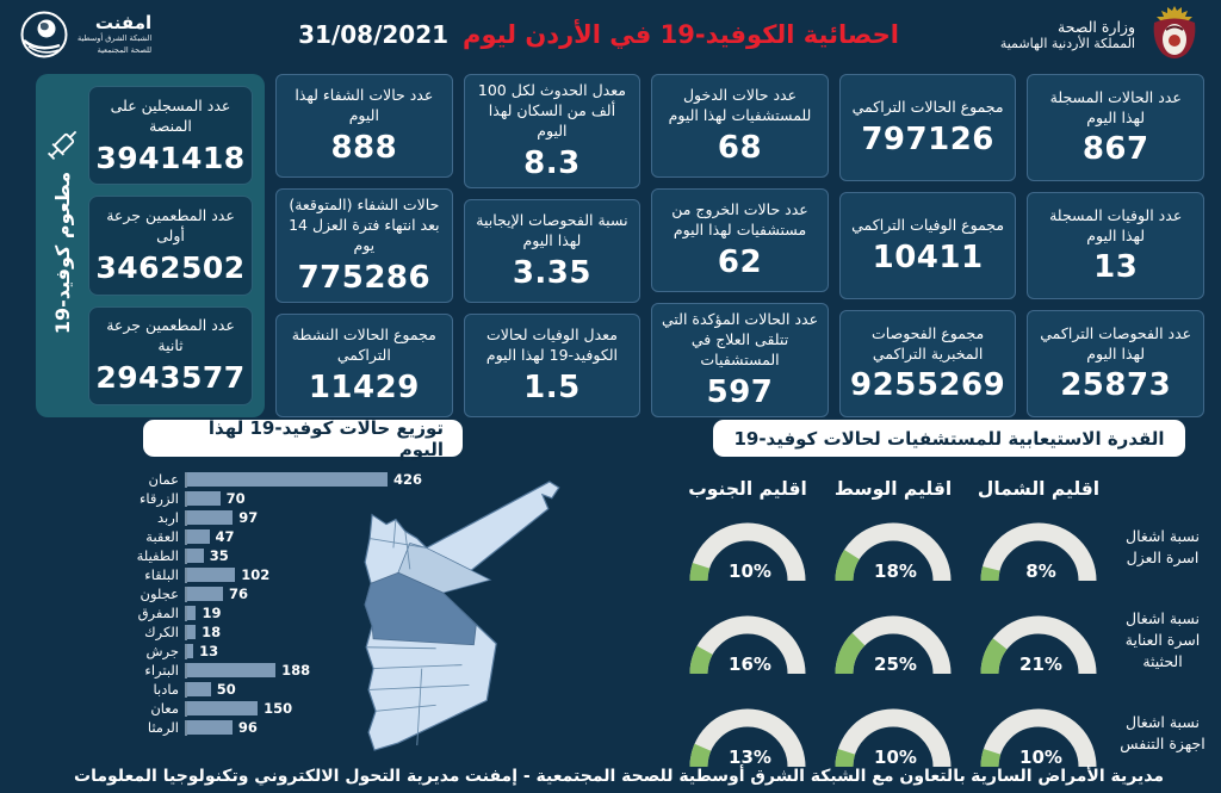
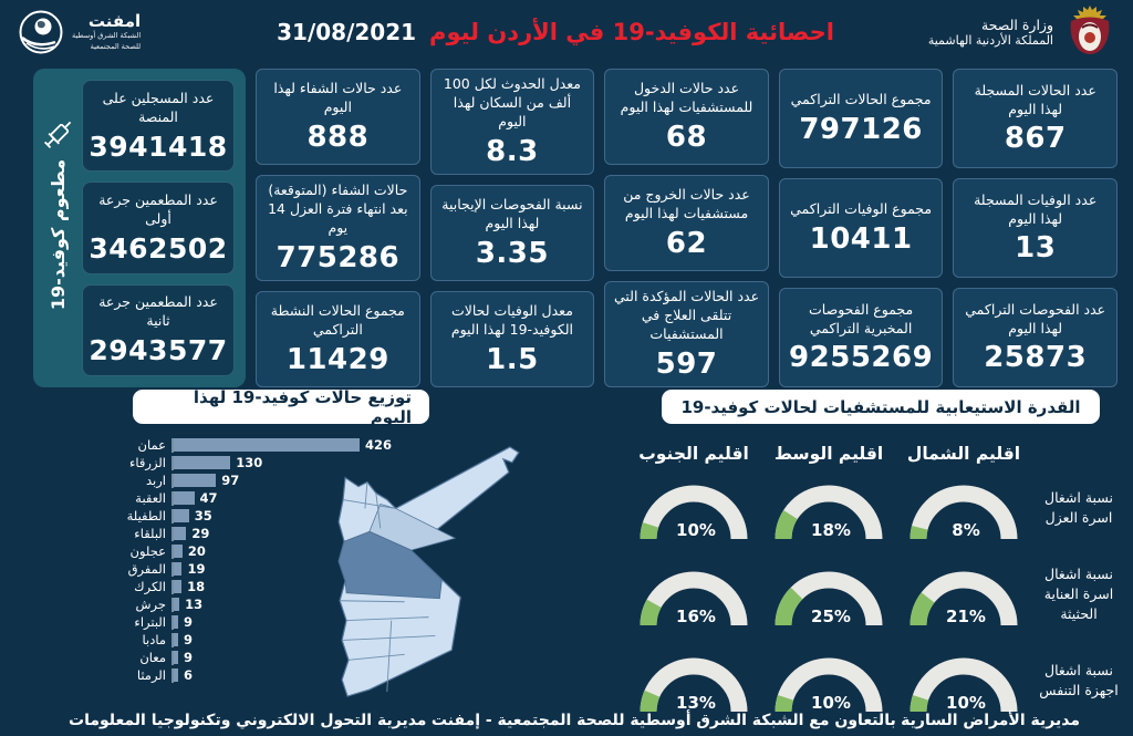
توزيع حالات كوفيد-19 لهذا اليوم/الزرقاء: 70 -> 130
توزيع حالات كوفيد-19 لهذا اليوم/البلقاء: 102 -> 29
توزيع حالات كوفيد-19 لهذا اليوم/عجلون: 76 -> 20
توزيع حالات كوفيد-19 لهذا اليوم/البتراء: 188 -> 9
توزيع حالات كوفيد-19 لهذا اليوم/مادبا: 50 -> 9
توزيع حالات كوفيد-19 لهذا اليوم/معان: 150 -> 9
توزيع حالات كوفيد-19 لهذا اليوم/الرمثا: 96 -> 6
